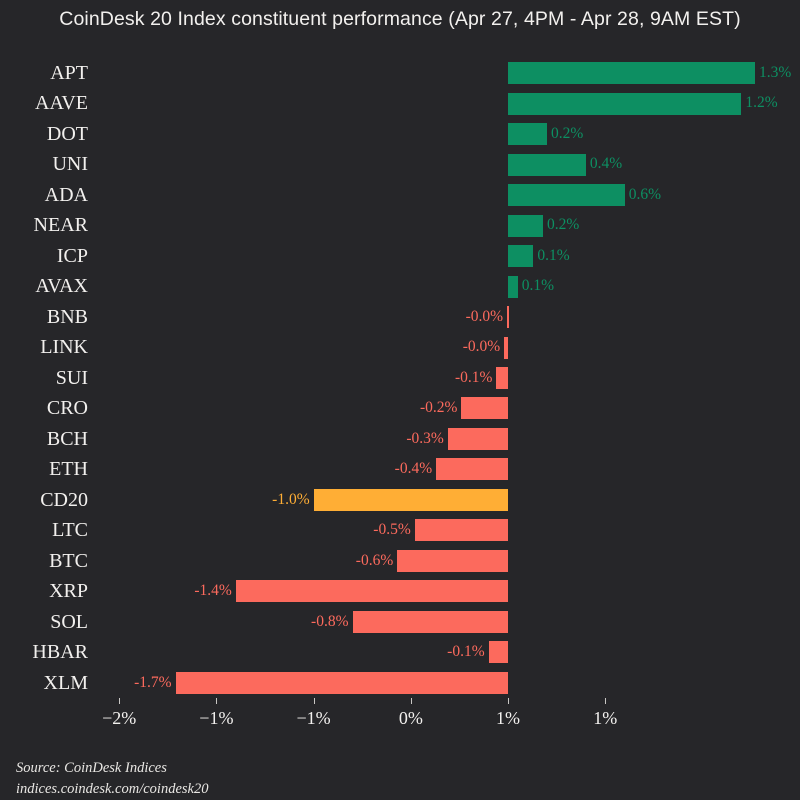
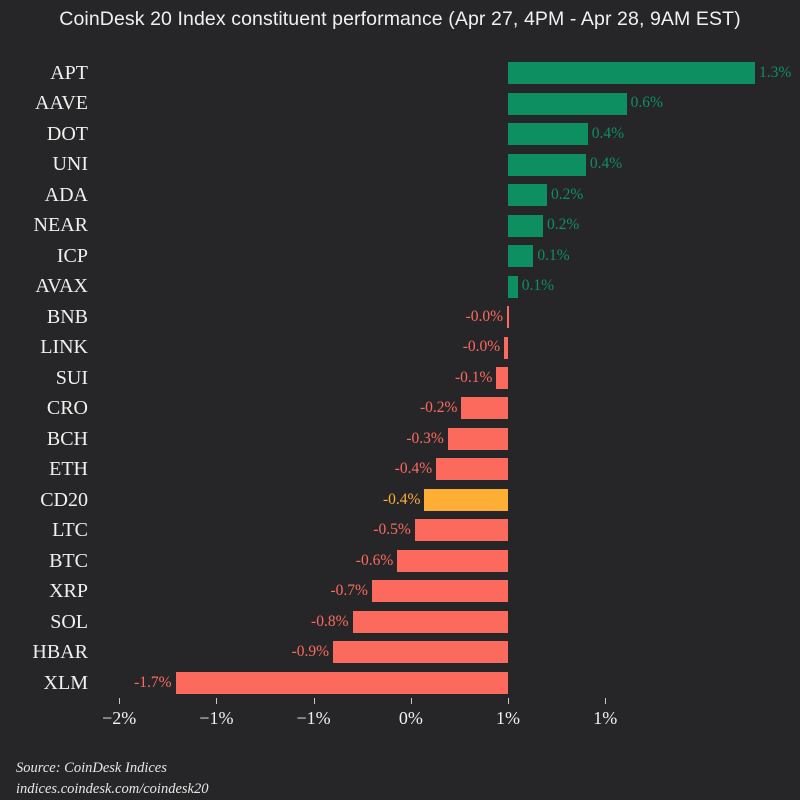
AAVE: 1.2% -> 0.6%
DOT: 0.2% -> 0.4%
ADA: 0.6% -> 0.2%
CD20: -1.0% -> -0.4%
XRP: -1.4% -> -0.7%
HBAR: -0.1% -> -0.9%
